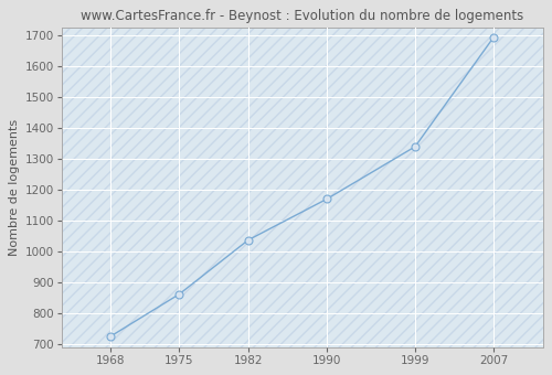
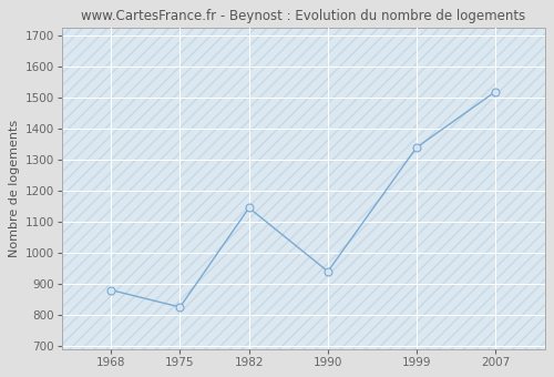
1968: 725 -> 880
1975: 862 -> 825
1982: 1037 -> 1145
1990: 1170 -> 940
2007: 1695 -> 1520
